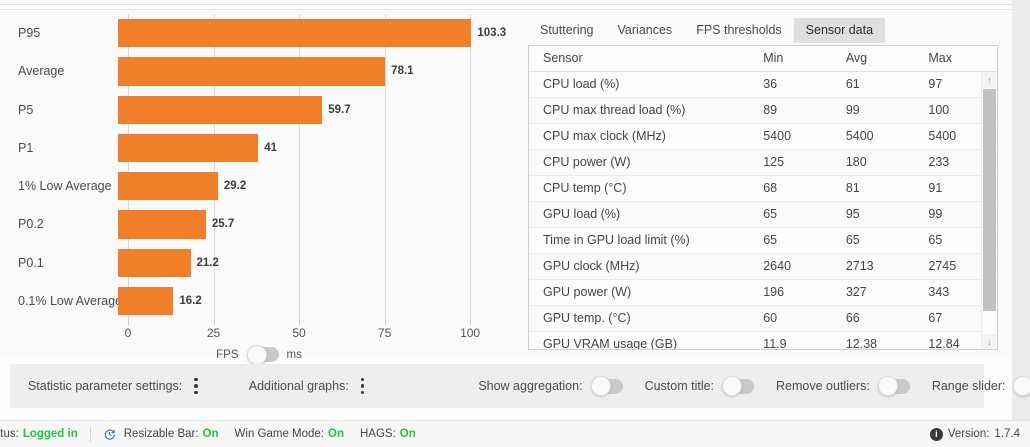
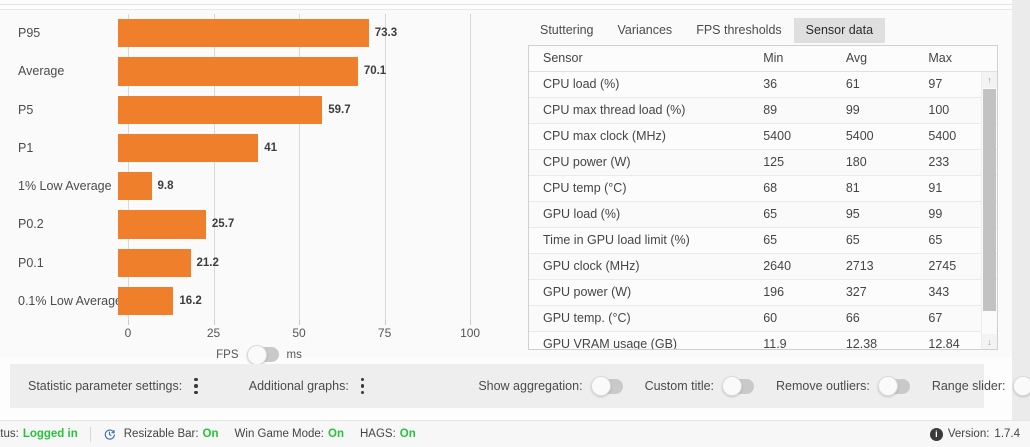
P95: 103.3 -> 73.3
Average: 78.1 -> 70.1
1% Low Average: 29.2 -> 9.8
